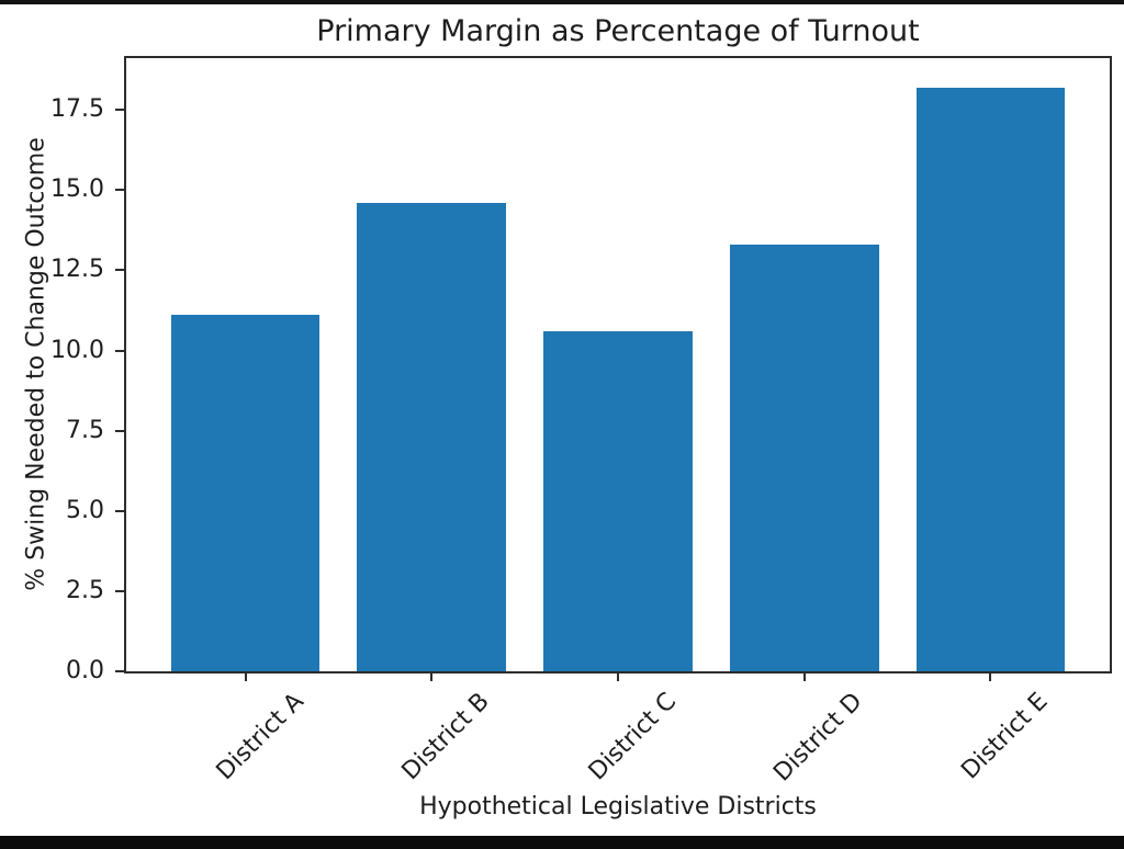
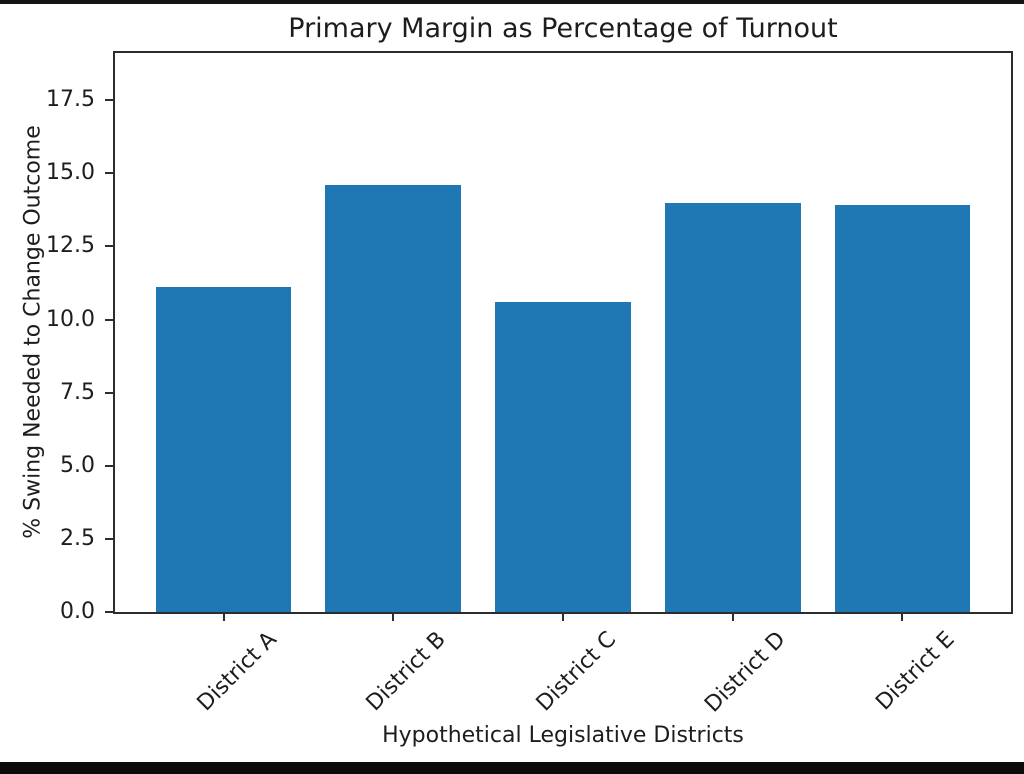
District D: 13.3 -> 14.0
District E: 18.2 -> 13.9
